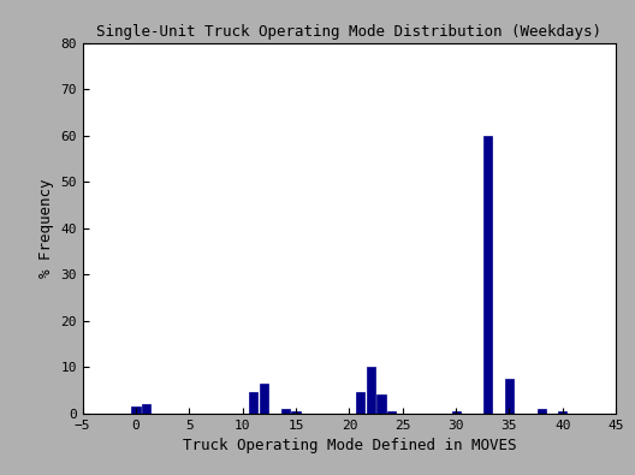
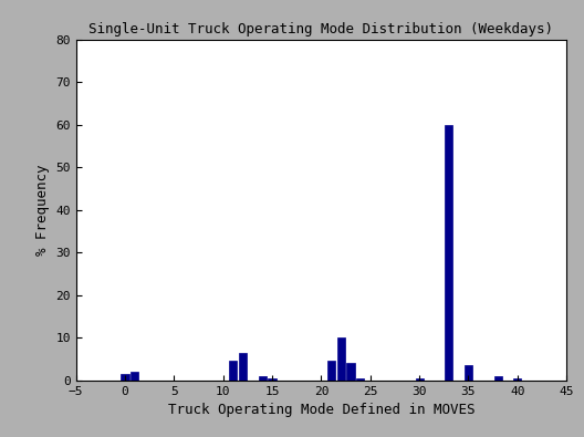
35: 7.5 -> 3.5
